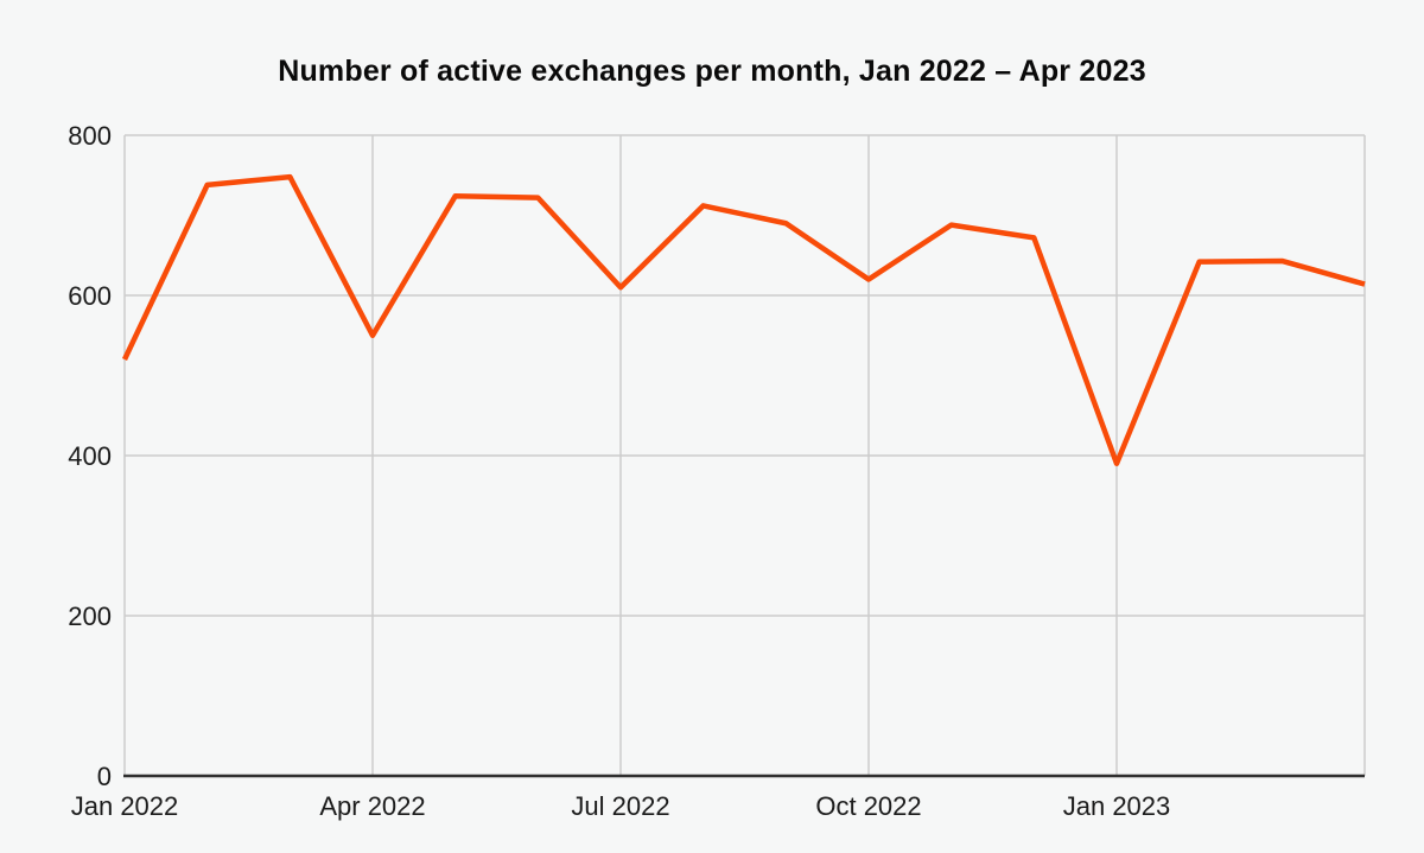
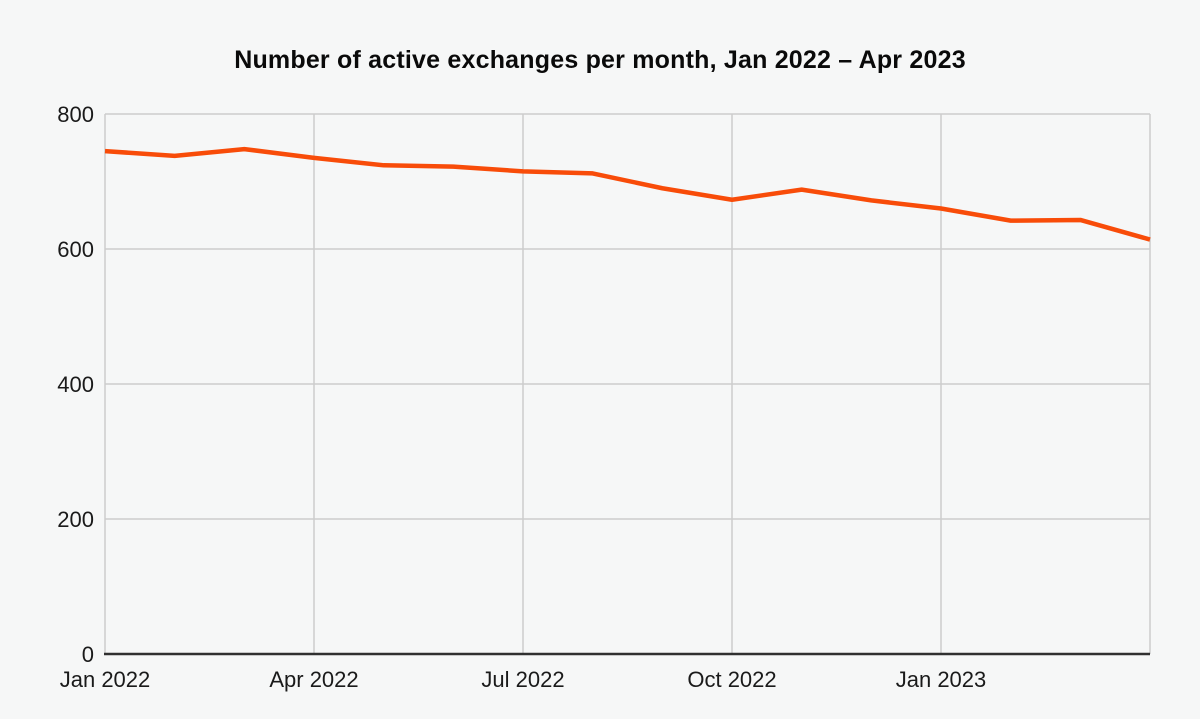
Jan 2022: 520 -> 740
Apr 2022: 550 -> 740
Jul 2022: 610 -> 720
Oct 2022: 620 -> 670
Jan 2023: 390 -> 660
